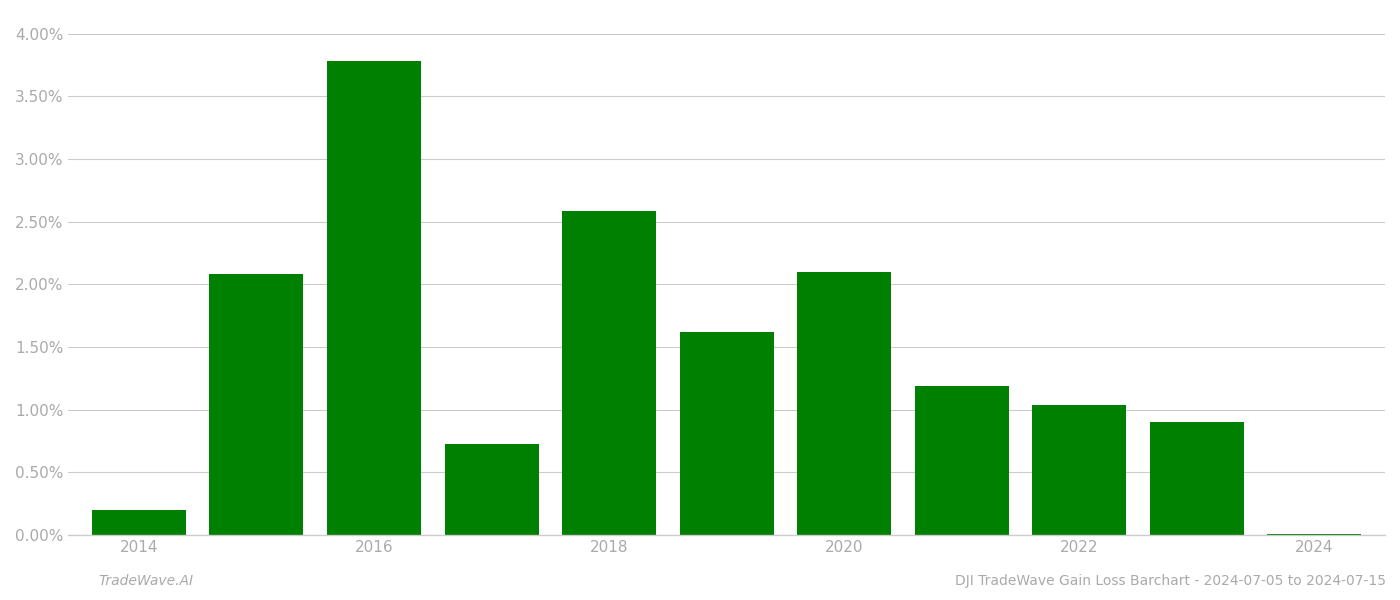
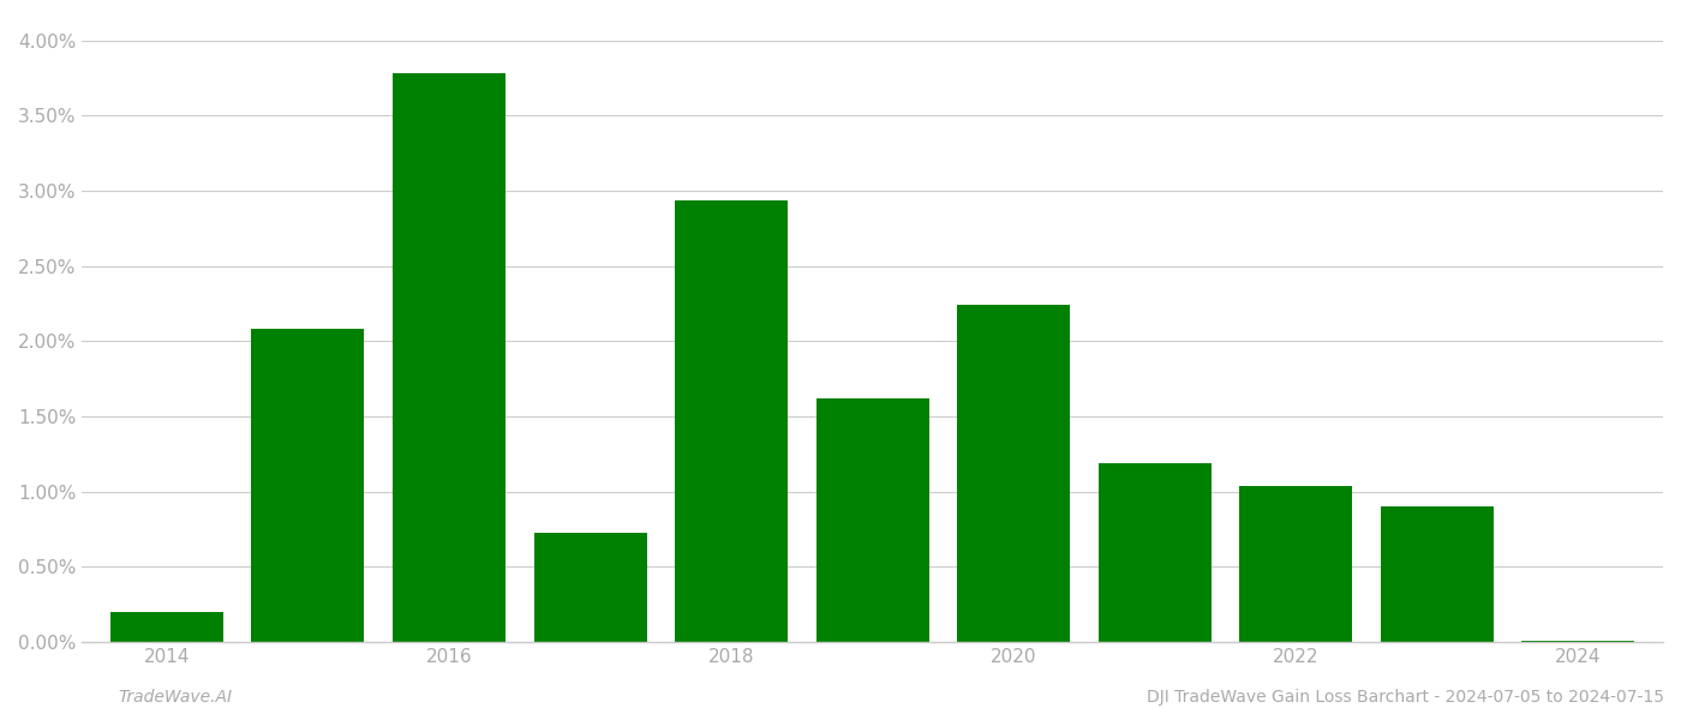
2018: 2.59% -> 2.94%
2020: 2.10% -> 2.24%
